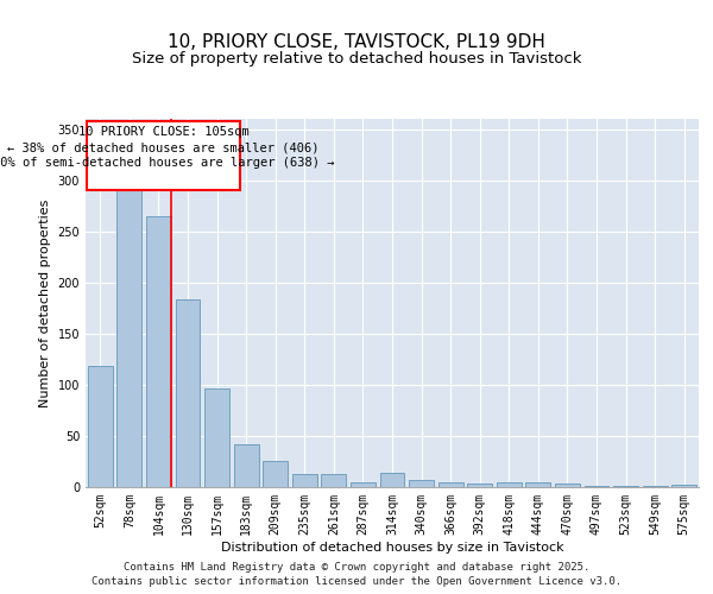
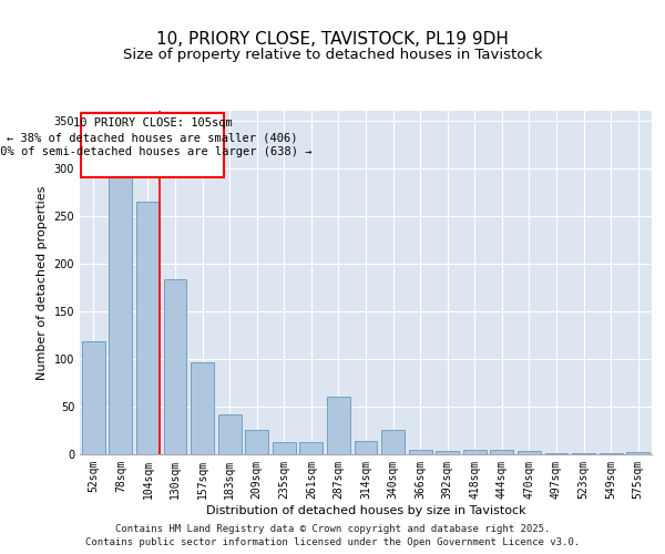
287sqm: 5 -> 60
340sqm: 7 -> 26
